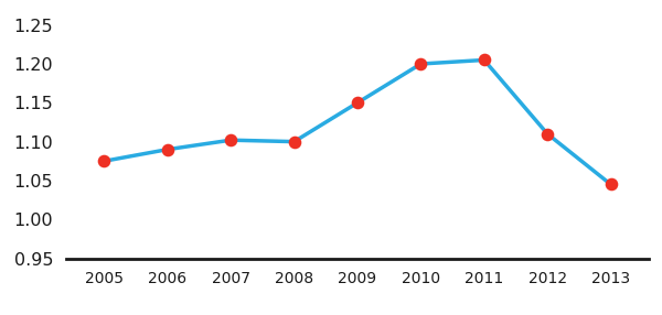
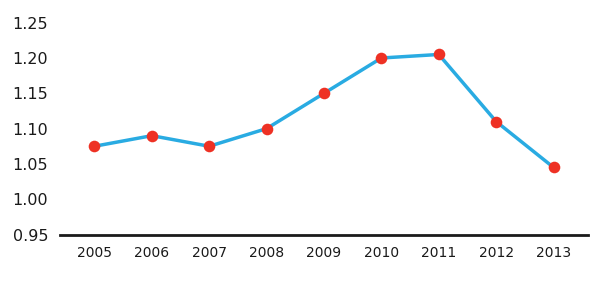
2007: 1.102 -> 1.075
